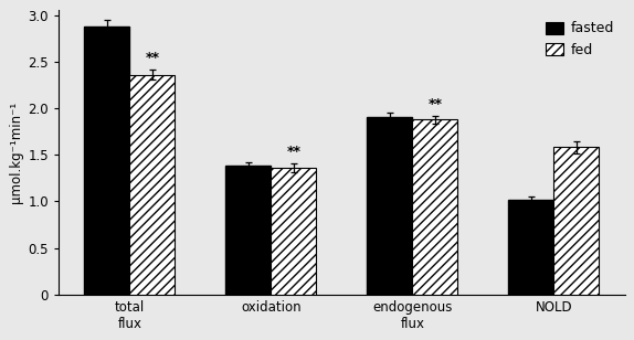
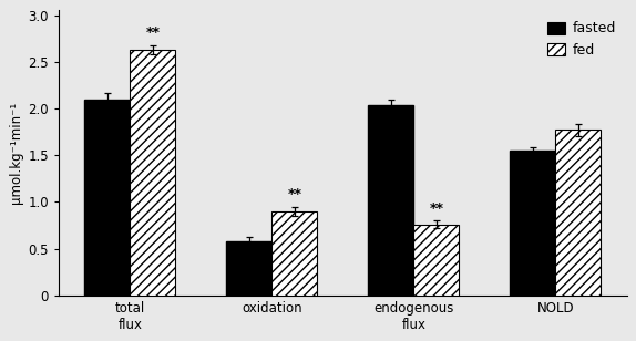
fasted/total flux: 2.88 -> 2.10
fed/total flux: 2.36 -> 2.63
fasted/oxidation: 1.38 -> 0.58
fed/oxidation: 1.36 -> 0.90
fasted/endogenous flux: 1.90 -> 2.04
fed/endogenous flux: 1.88 -> 0.76
fasted/NOLD: 1.02 -> 1.55
fed/NOLD: 1.58 -> 1.77
